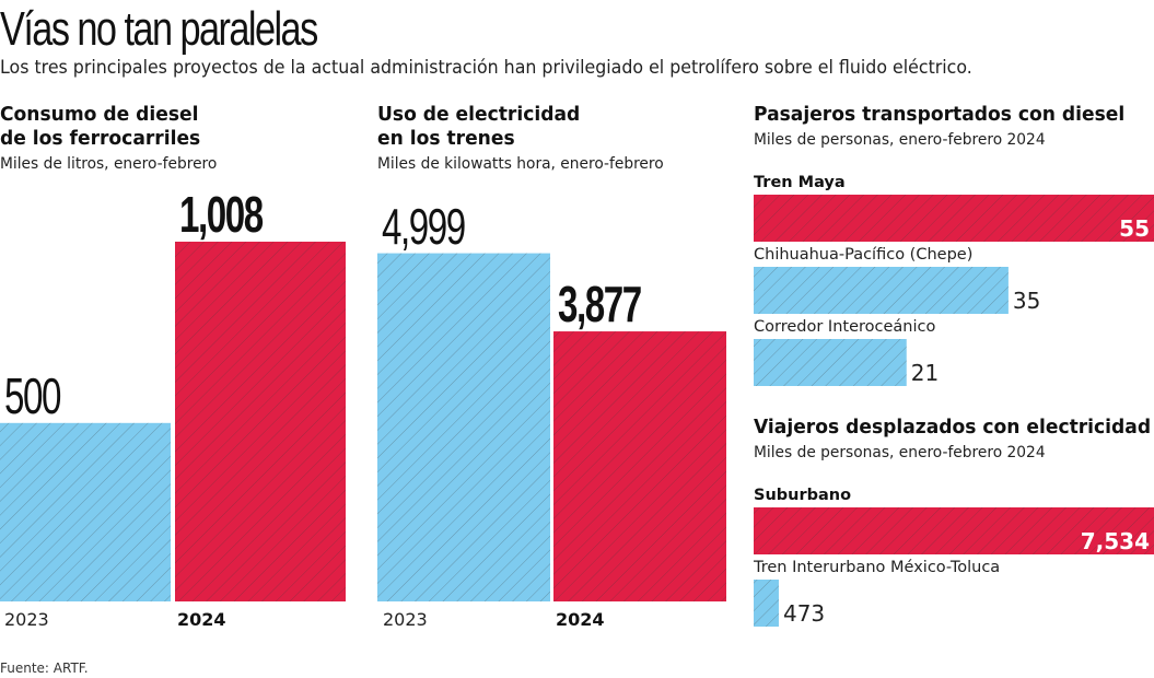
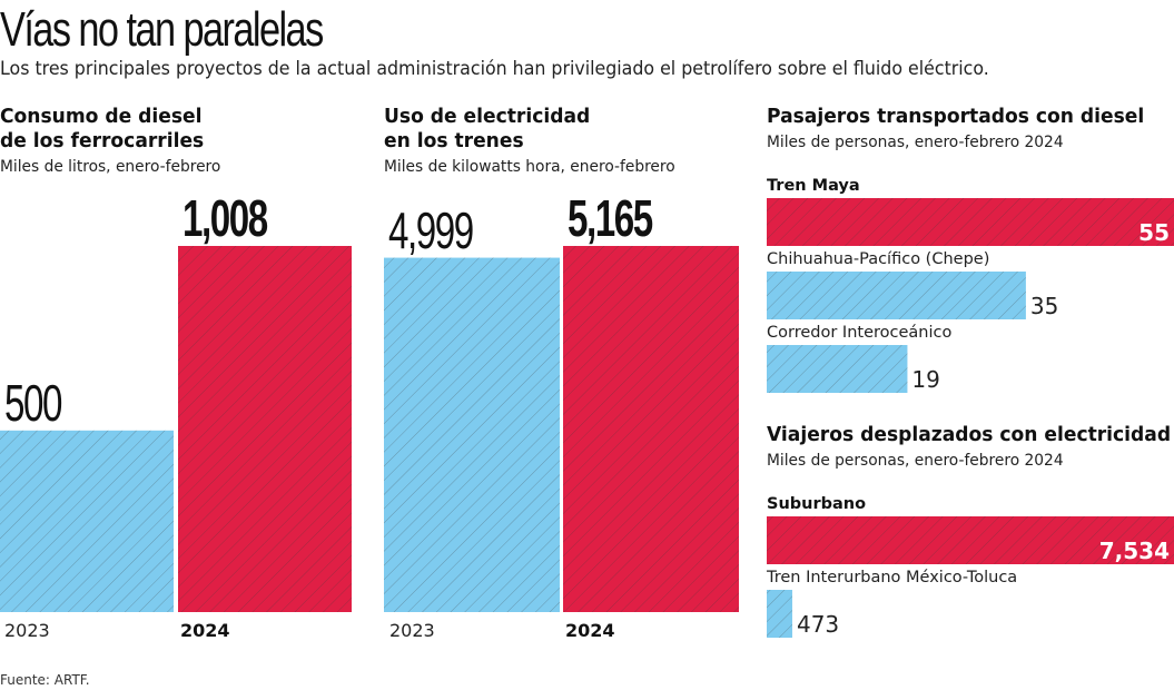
Uso de electricidad en los trenes/2024: 3,877 -> 5,165
Pasajeros transportados con diesel/Corredor Interoceánico: 21 -> 19
